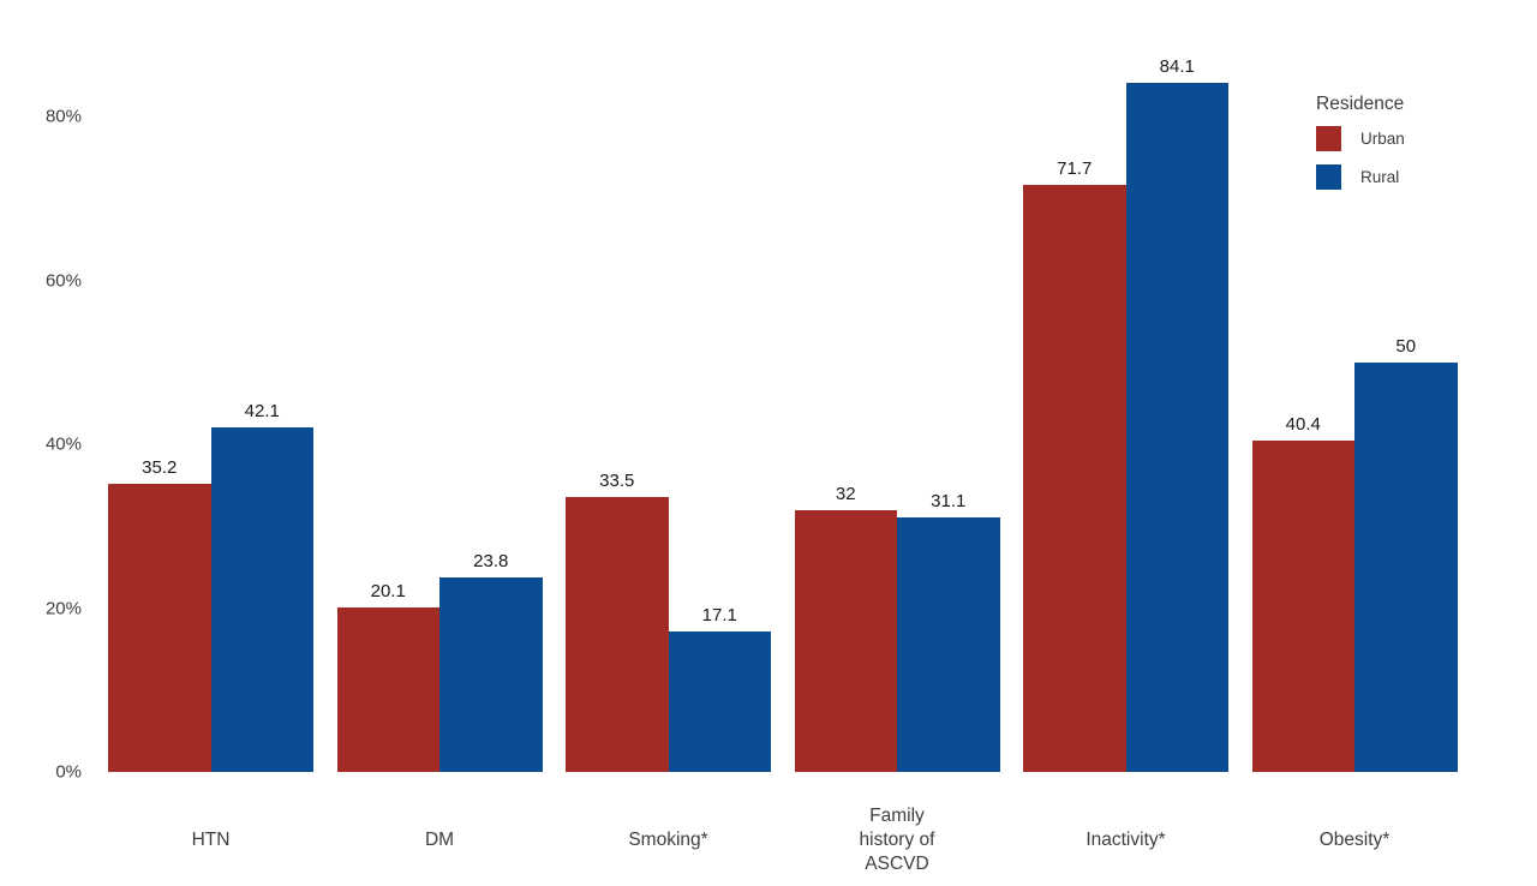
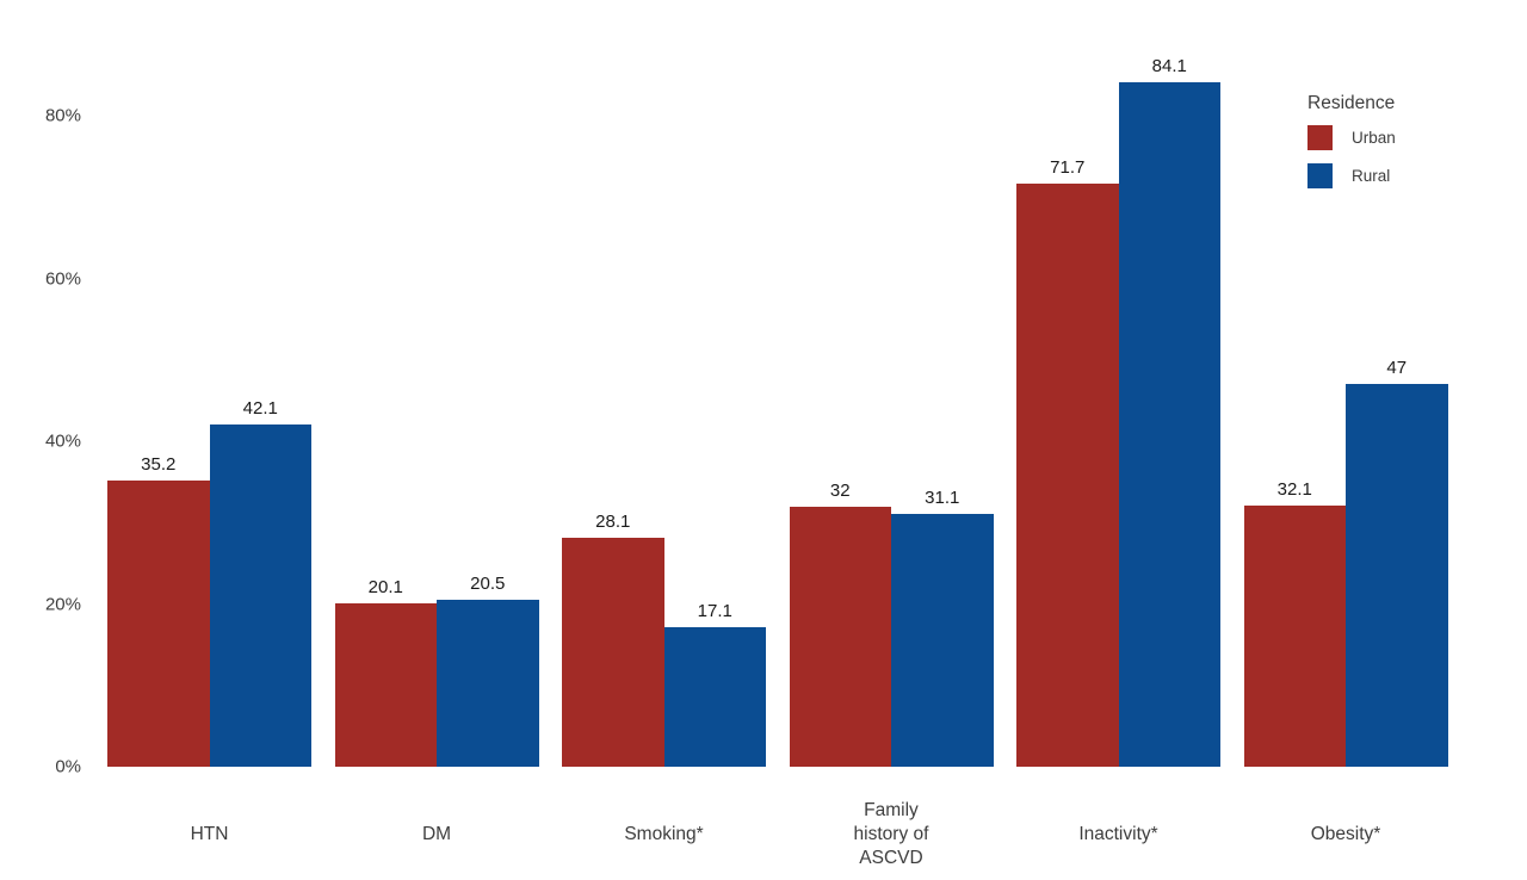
Rural/DM: 23.8 -> 20.5
Urban/Smoking*: 33.5 -> 28.1
Urban/Obesity*: 40.4 -> 32.1
Rural/Obesity*: 50 -> 47
